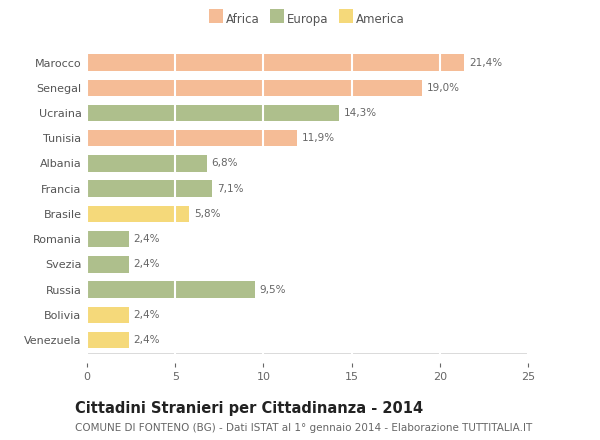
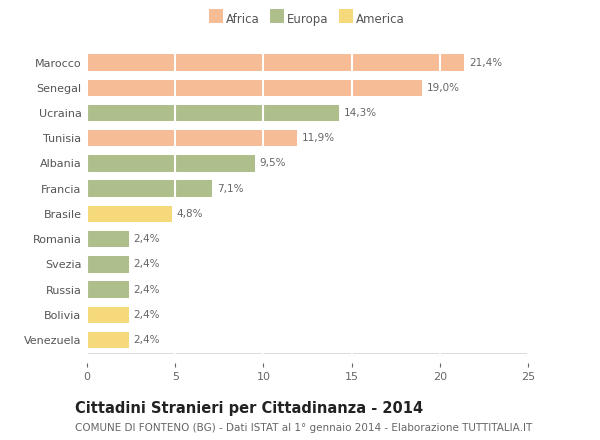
Albania: 6,8% -> 9,5%
Brasile: 5,8% -> 4,8%
Russia: 9,5% -> 2,4%
